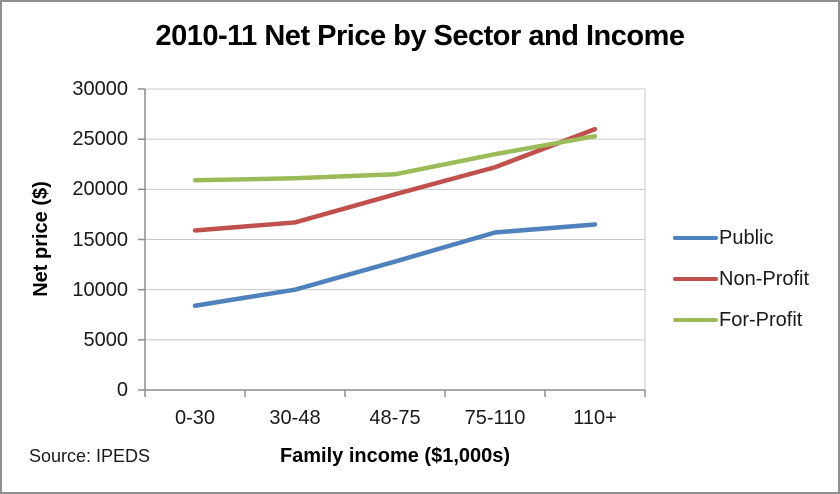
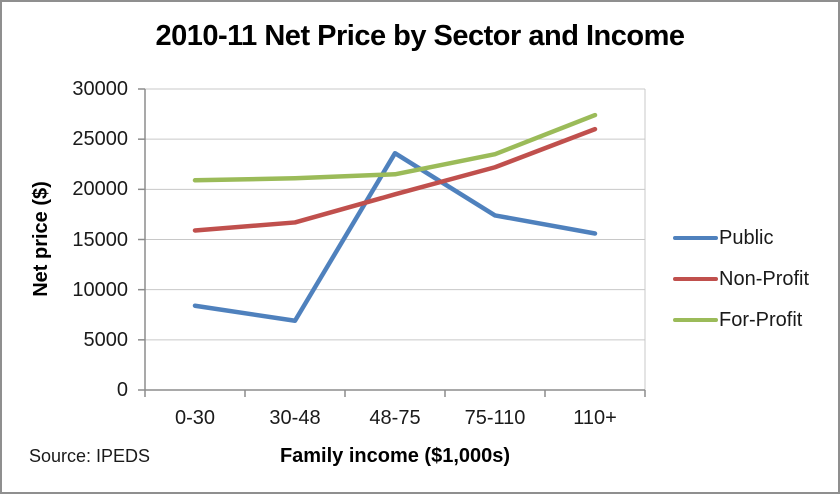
Public/30-48: 10000 -> 6900
Public/48-75: 12800 -> 23600
Public/75-110: 15700 -> 17400
Public/110+: 16500 -> 15600
For-Profit/110+: 25300 -> 27400
